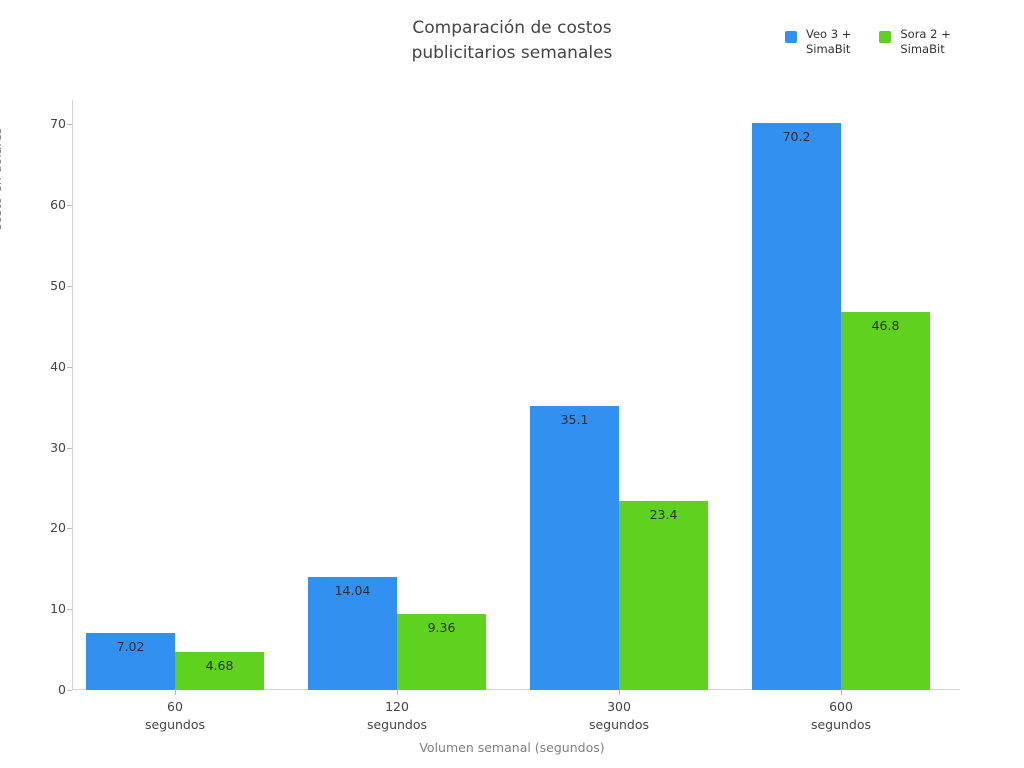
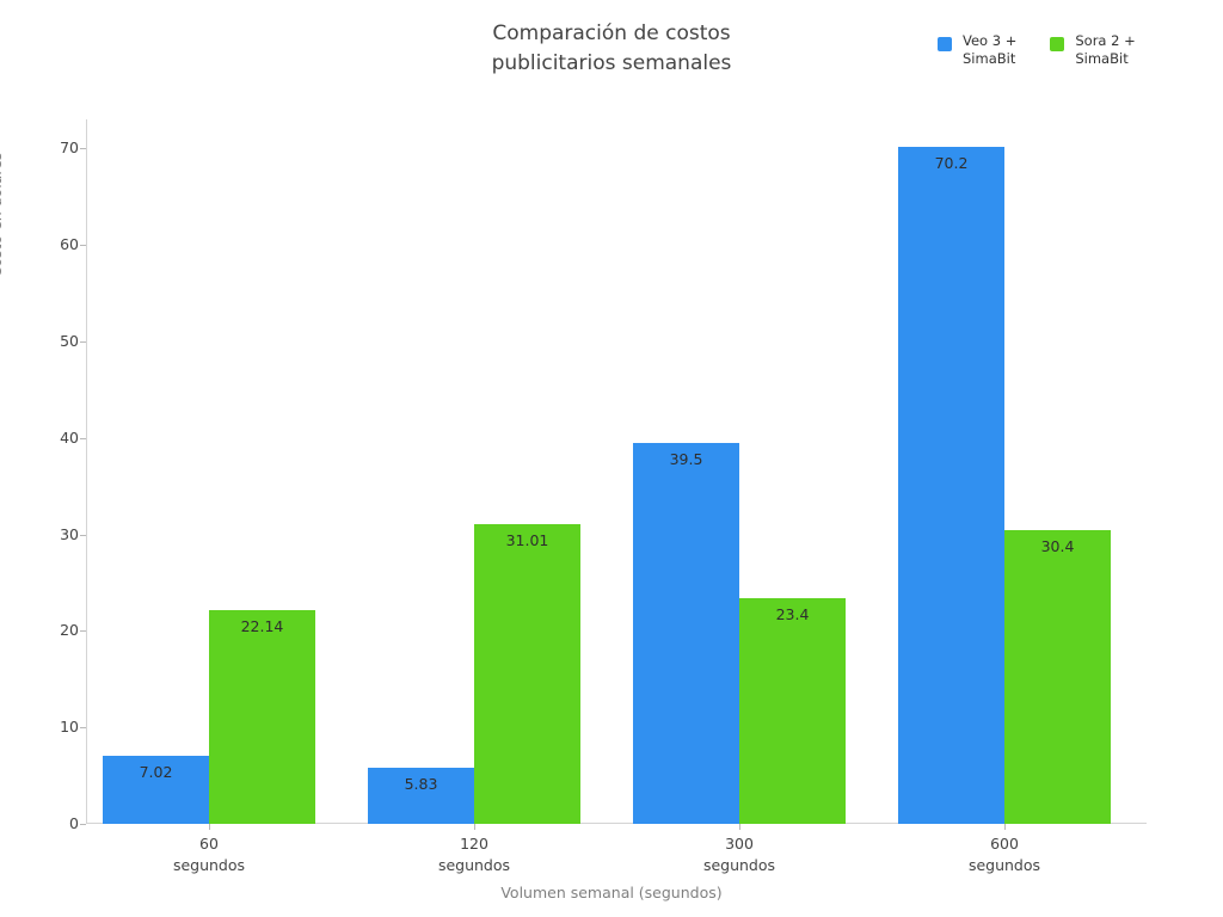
Sora 2 + SimaBit/60 segundos: 4.68 -> 22.14
Veo 3 + SimaBit/120 segundos: 14.04 -> 5.83
Sora 2 + SimaBit/120 segundos: 9.36 -> 31.01
Veo 3 + SimaBit/300 segundos: 35.1 -> 39.5
Sora 2 + SimaBit/600 segundos: 46.8 -> 30.4
